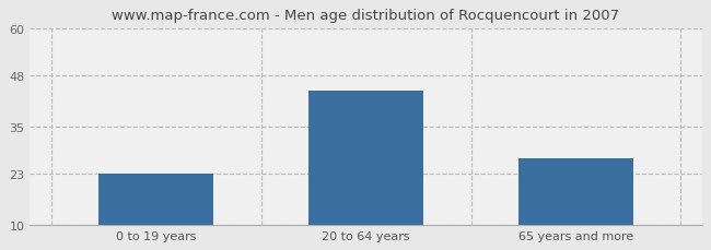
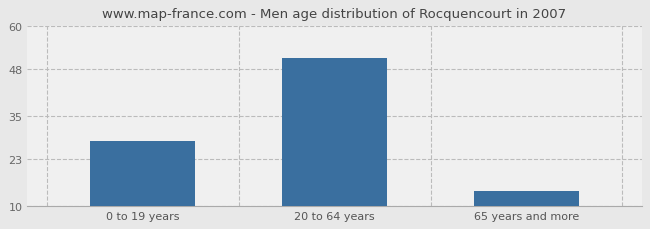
0 to 19 years: 23 -> 28
20 to 64 years: 44 -> 51
65 years and more: 27 -> 14
